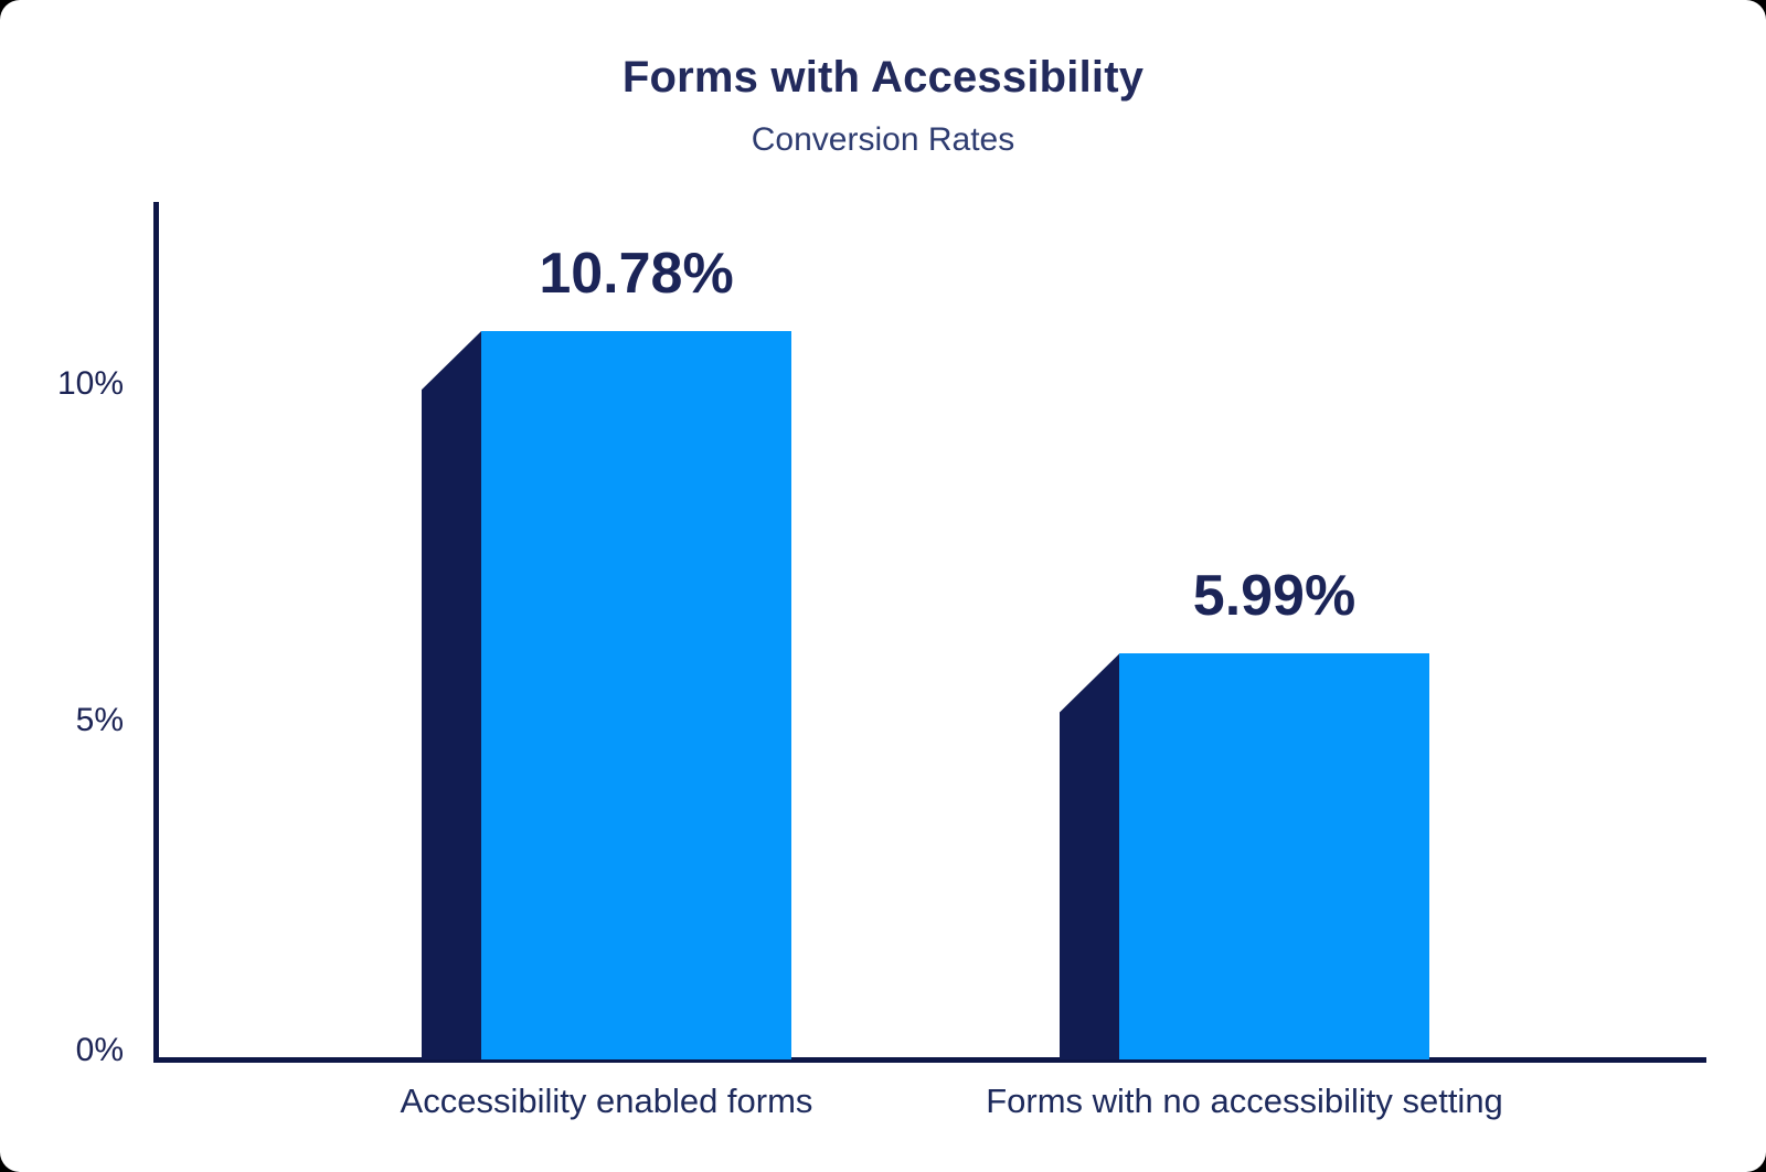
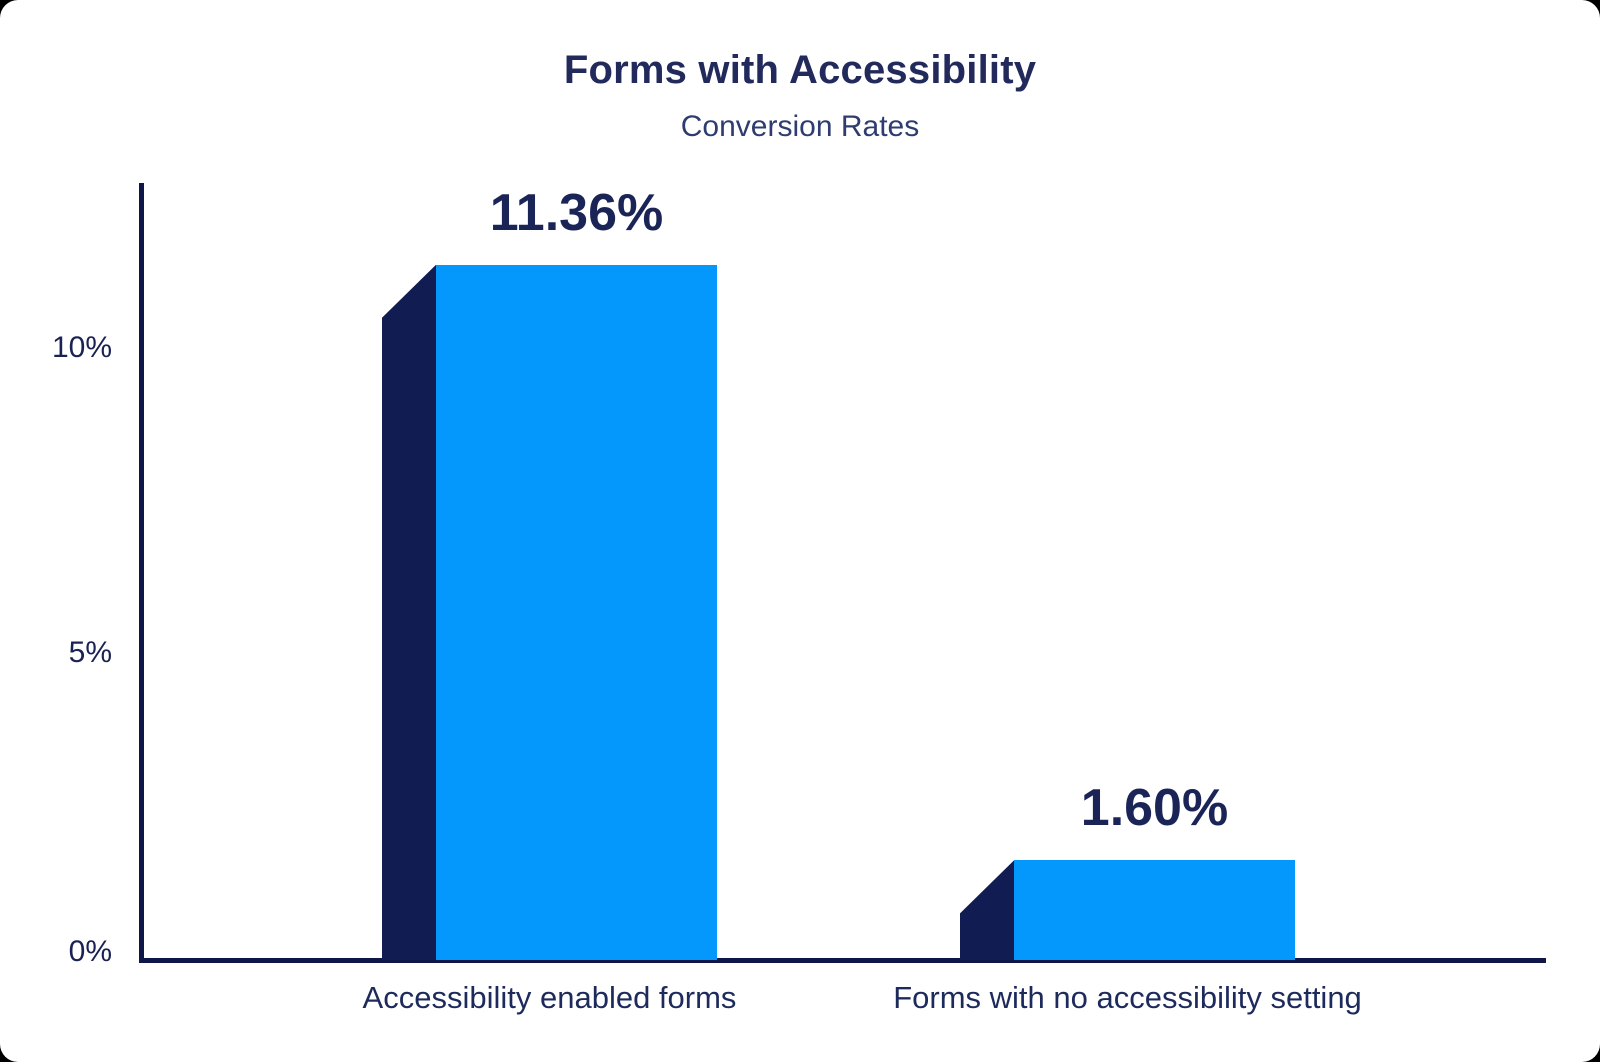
Accessibility enabled forms: 10.78% -> 11.36%
Forms with no accessibility setting: 5.99% -> 1.60%
